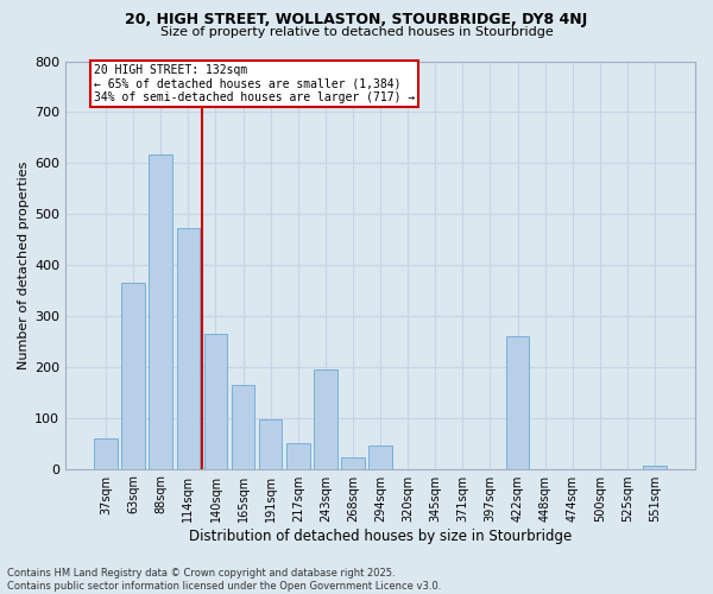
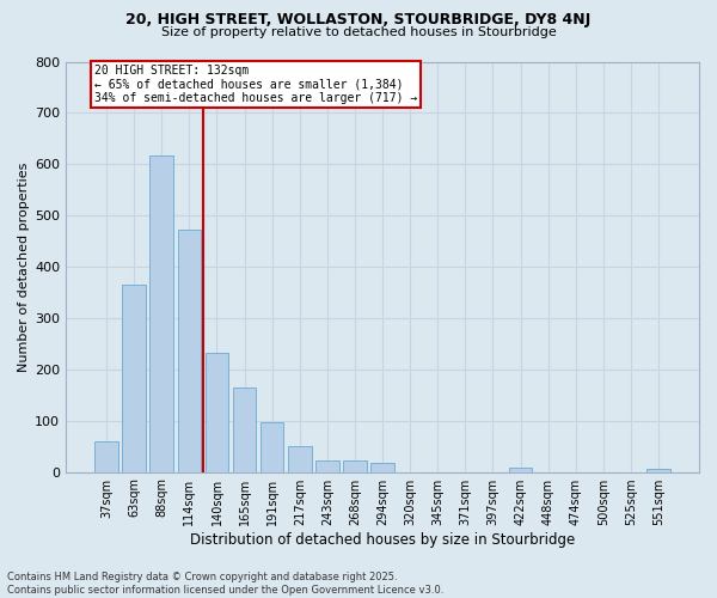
140sqm: 265 -> 233
243sqm: 195 -> 22
294sqm: 45 -> 18
422sqm: 260 -> 8
